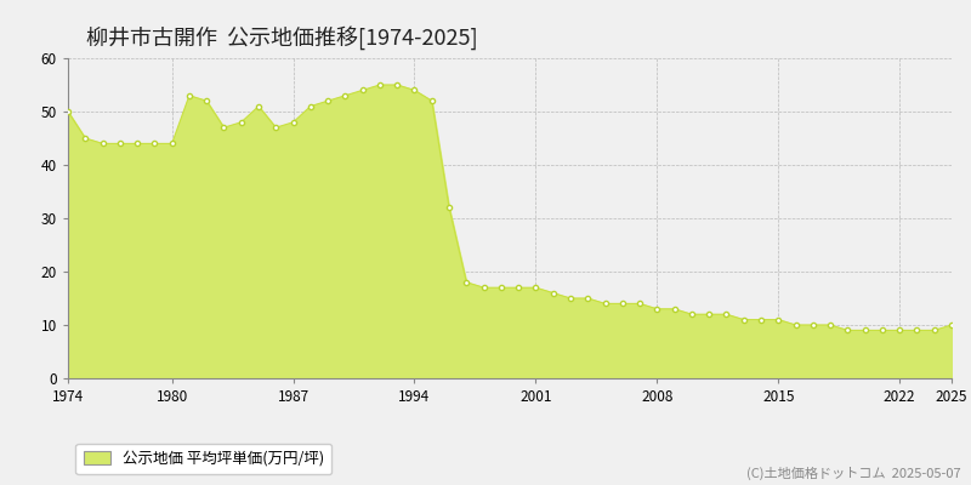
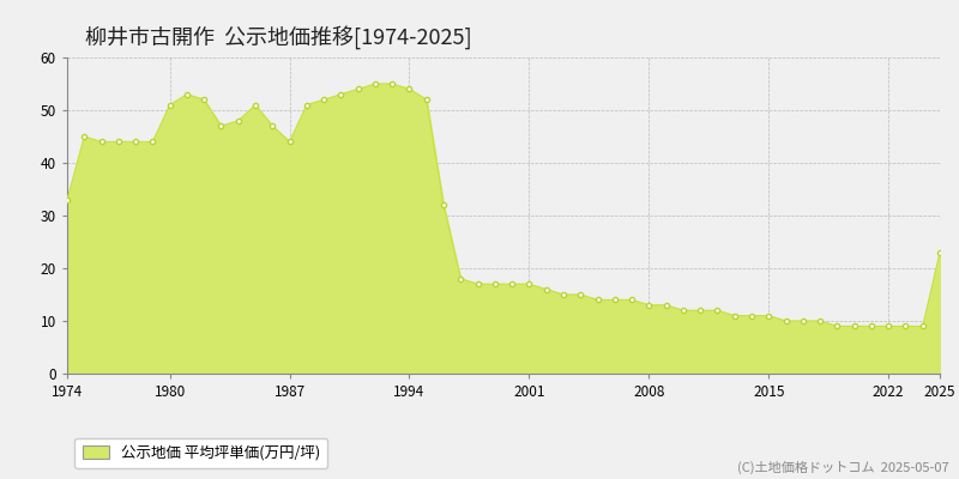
1974: 50 -> 33
1980: 44 -> 51
1987: 48 -> 44
2025: 10 -> 23
